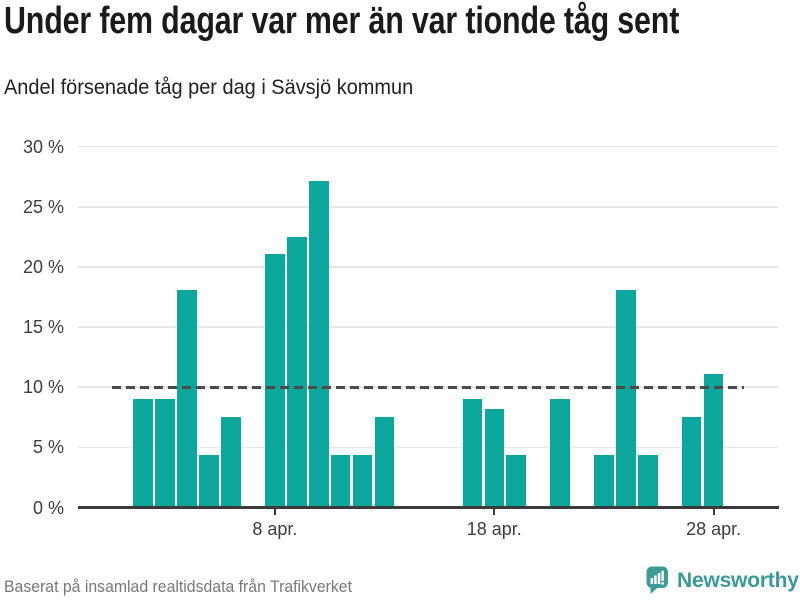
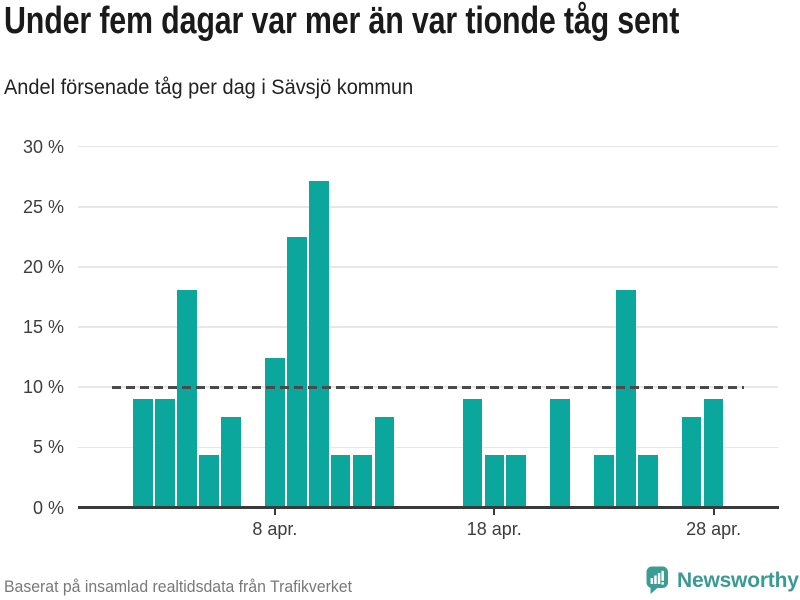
8 apr.: 21.1% -> 12.4%
18 apr.: 8.2% -> 4.4%
28 apr.: 11.1% -> 9.0%
